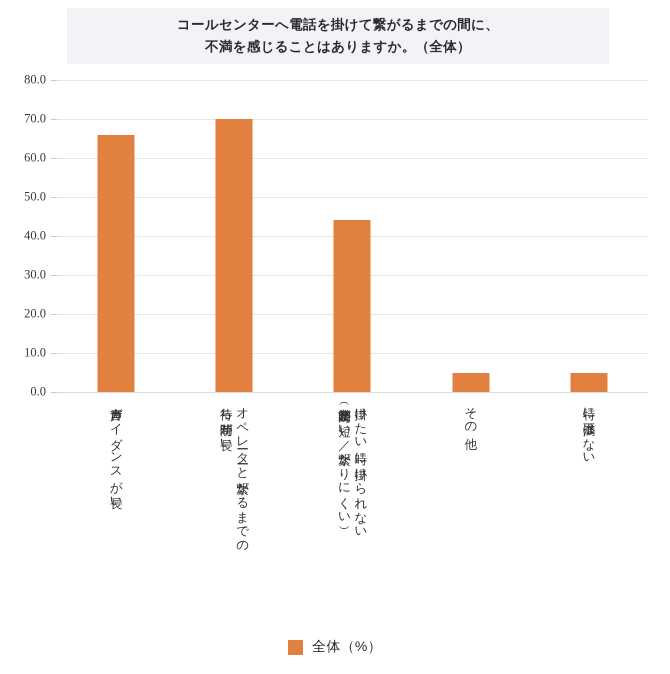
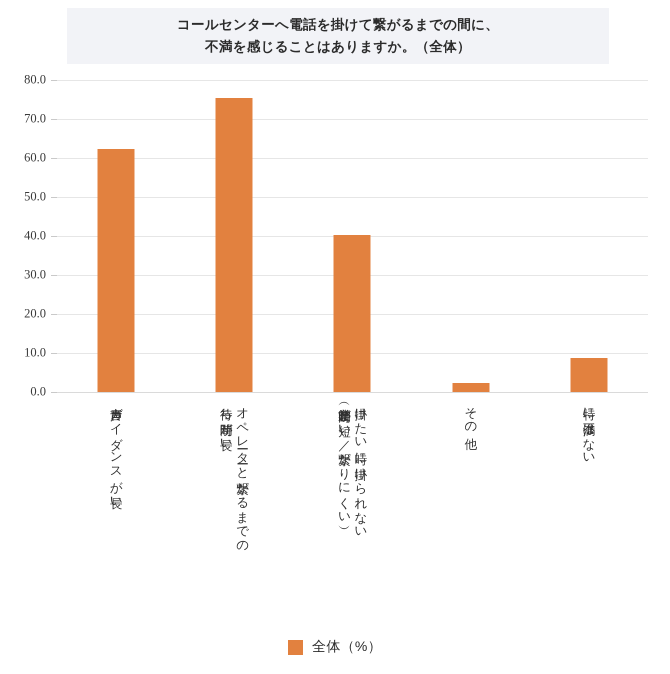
音声ガイダンスが長い: 66 -> 62
オペレーターと繋がるまでの待ち時間が長い: 70 -> 75
掛けたい時に掛けられない（営業時間が短い／繋がりにくい）: 44 -> 40
その他: 5 -> 2
特に不満はない: 5 -> 9
